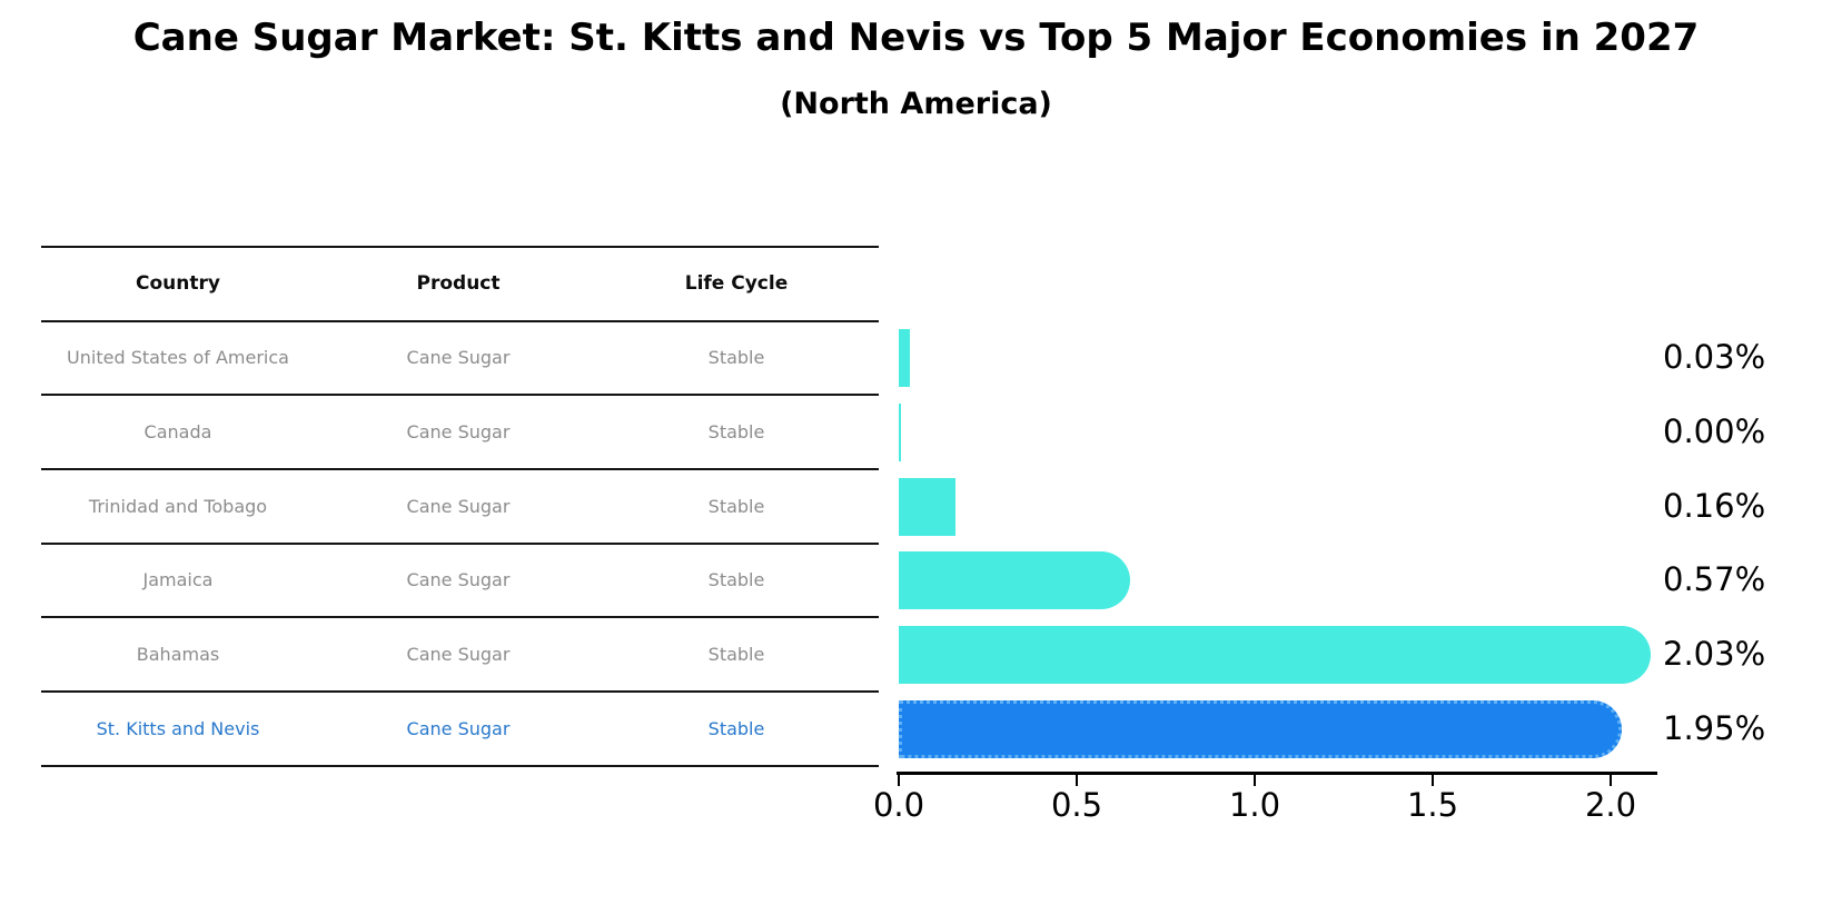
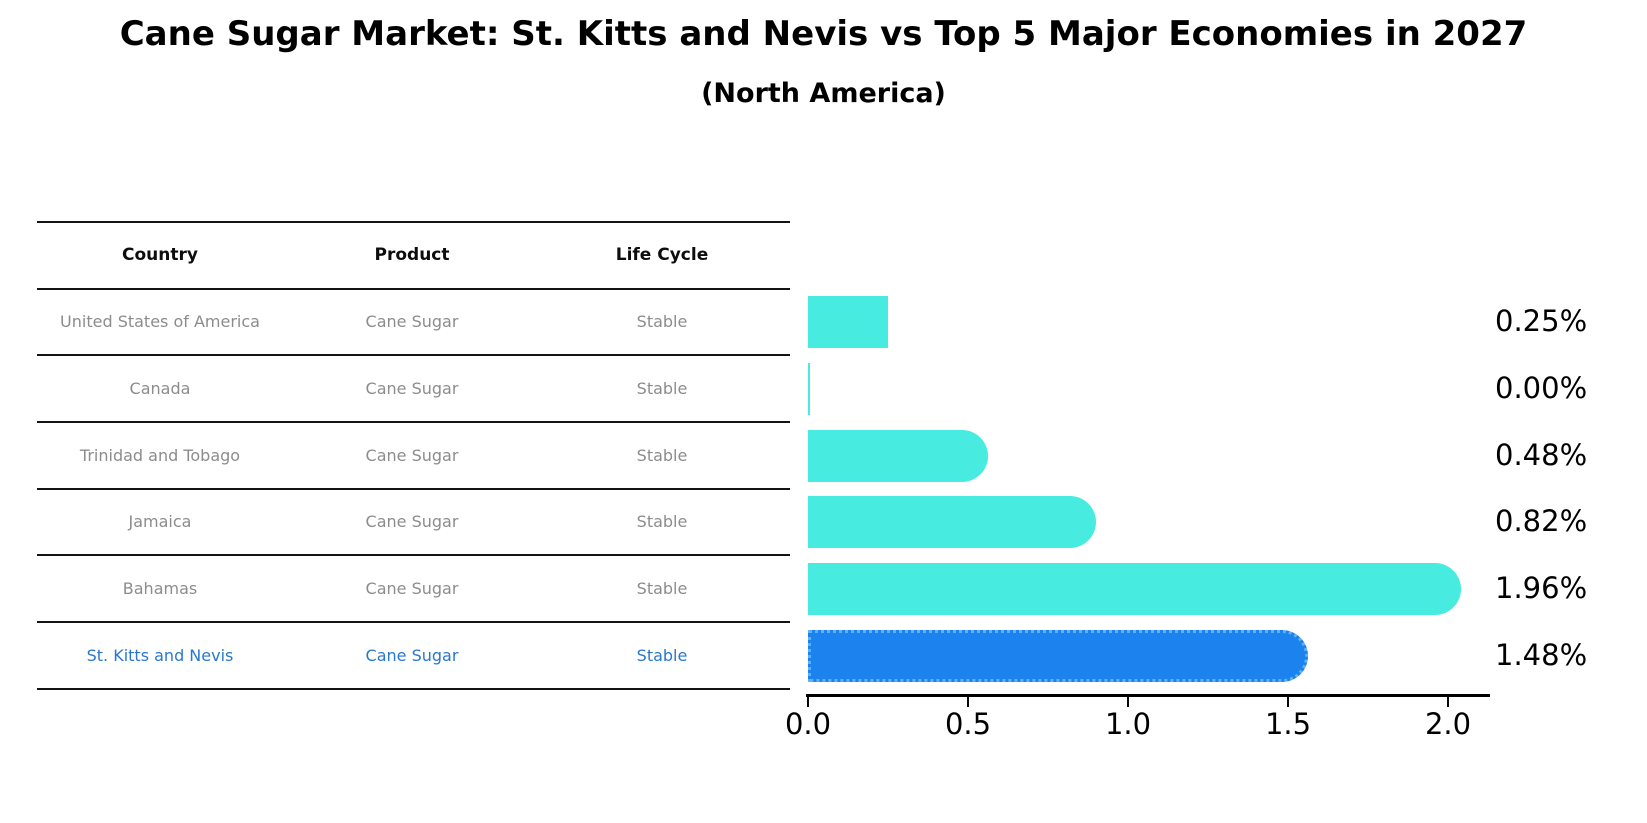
United States of America: 0.03% -> 0.25%
Trinidad and Tobago: 0.16% -> 0.48%
Jamaica: 0.57% -> 0.82%
Bahamas: 2.03% -> 1.96%
St. Kitts and Nevis: 1.95% -> 1.48%
